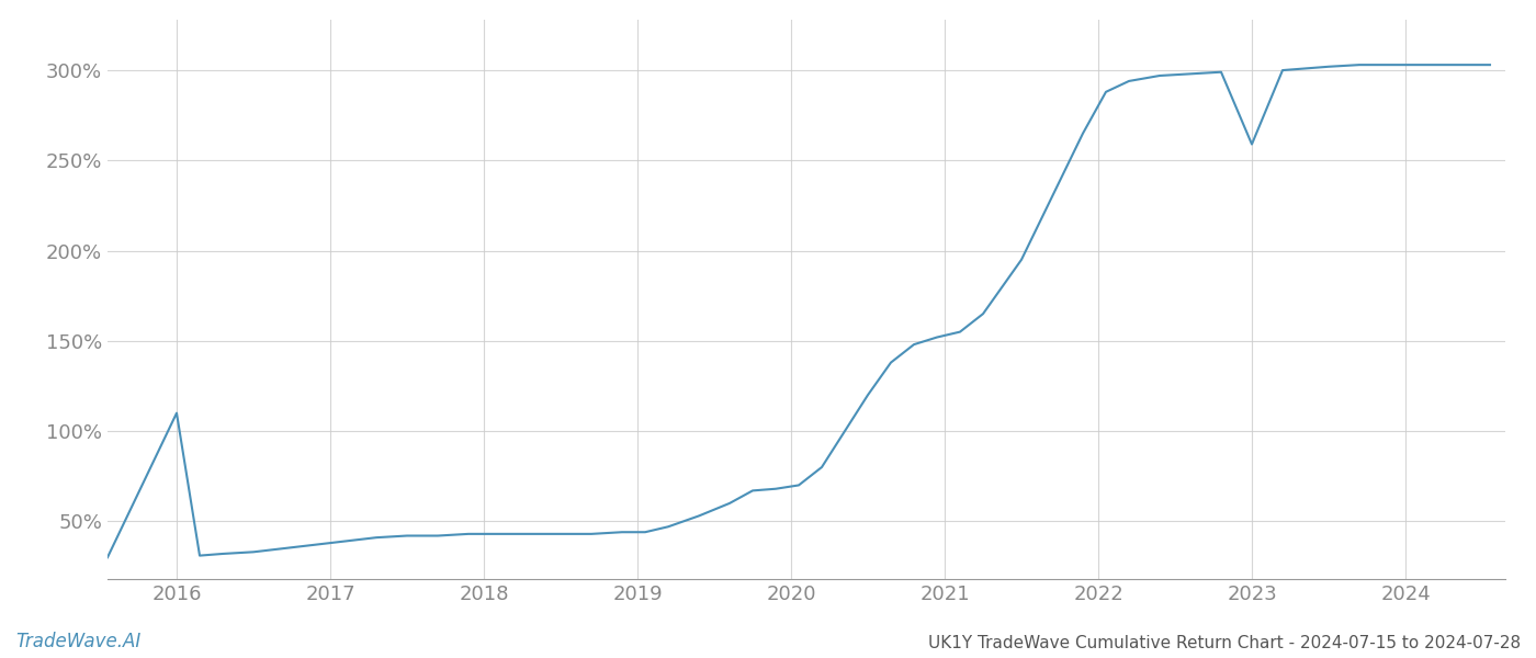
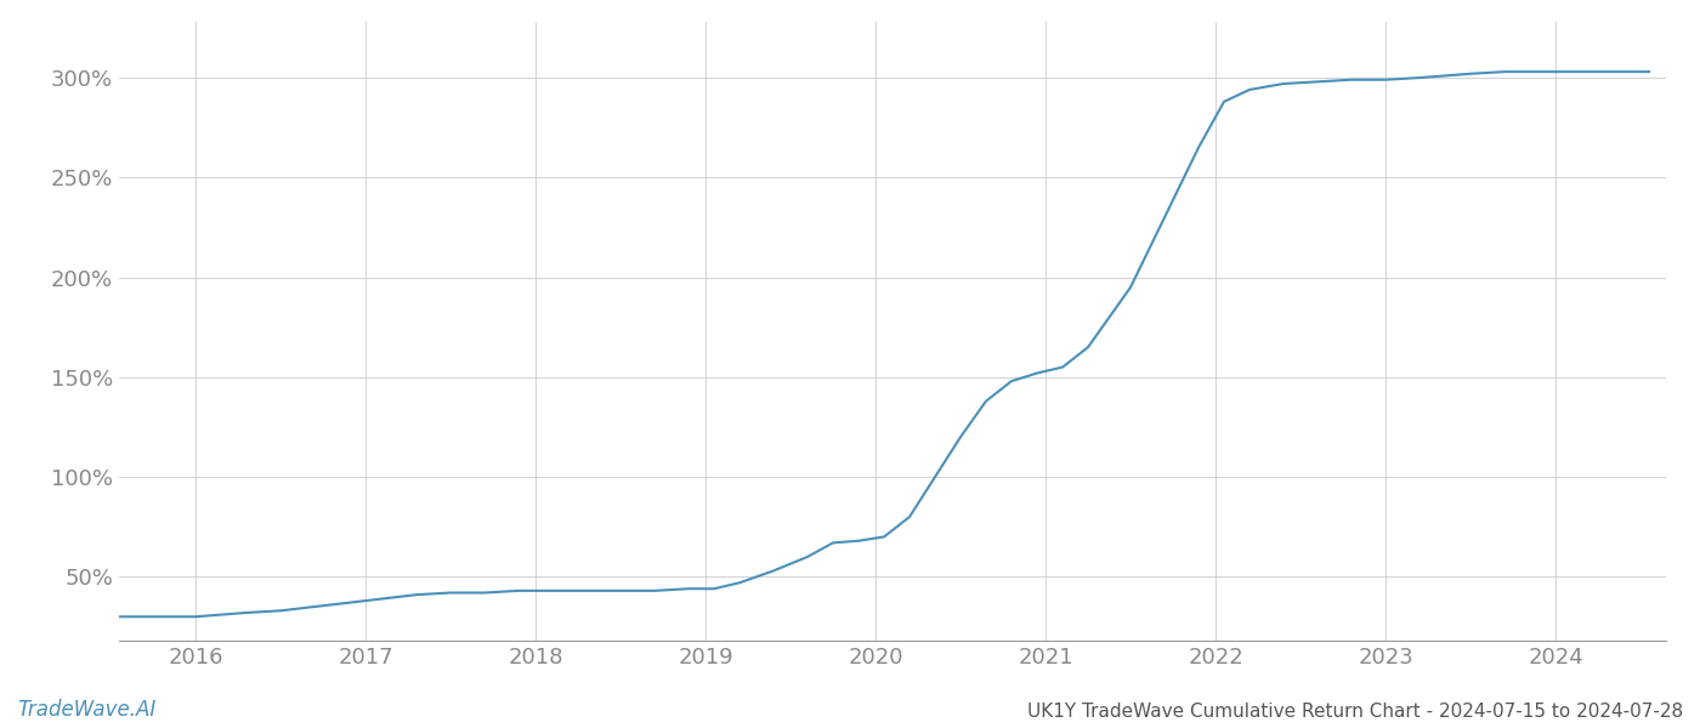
2016: 110% -> 30%
2023: 259% -> 299%
